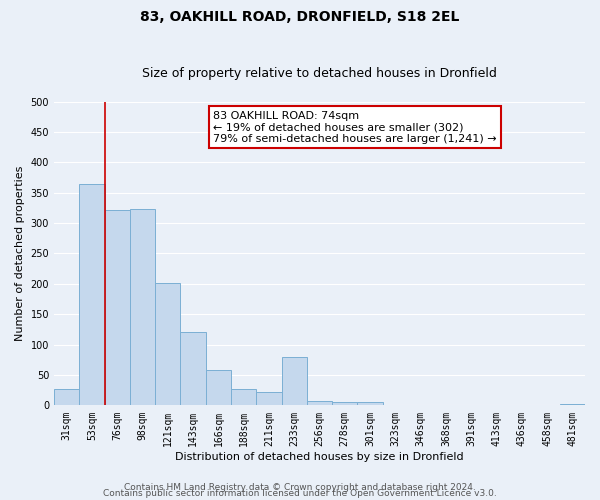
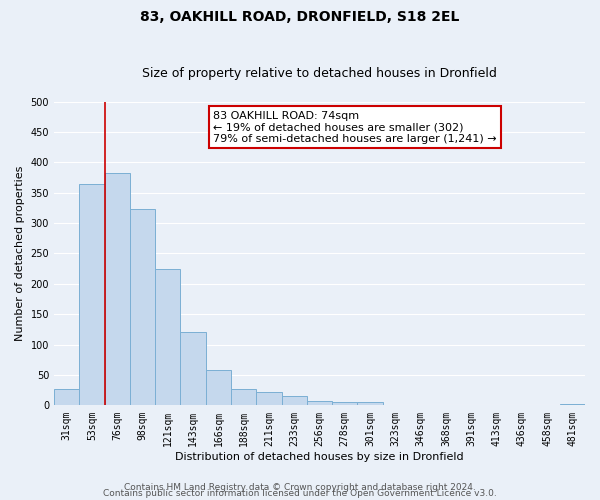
76sqm: 322 -> 382
121sqm: 202 -> 225
233sqm: 80 -> 16
